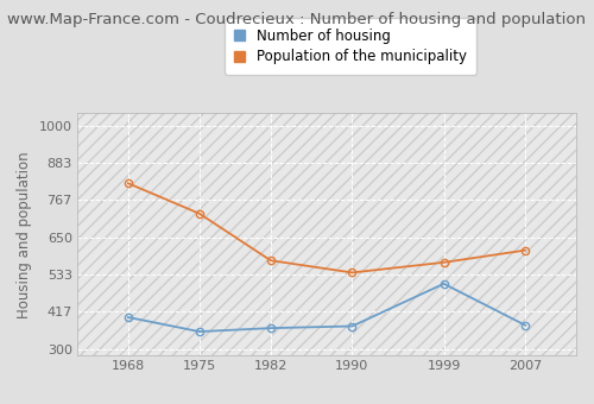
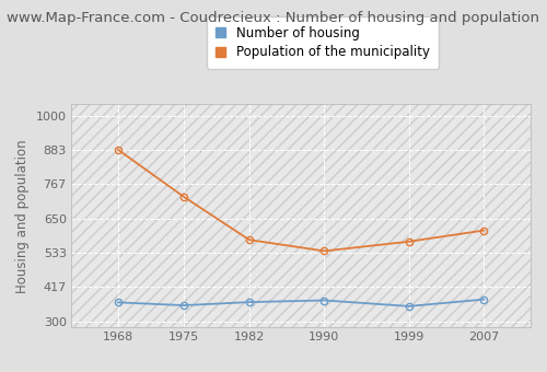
Number of housing/1968: 400 -> 365
Population of the municipality/1968: 820 -> 885
Number of housing/1999: 505 -> 352
